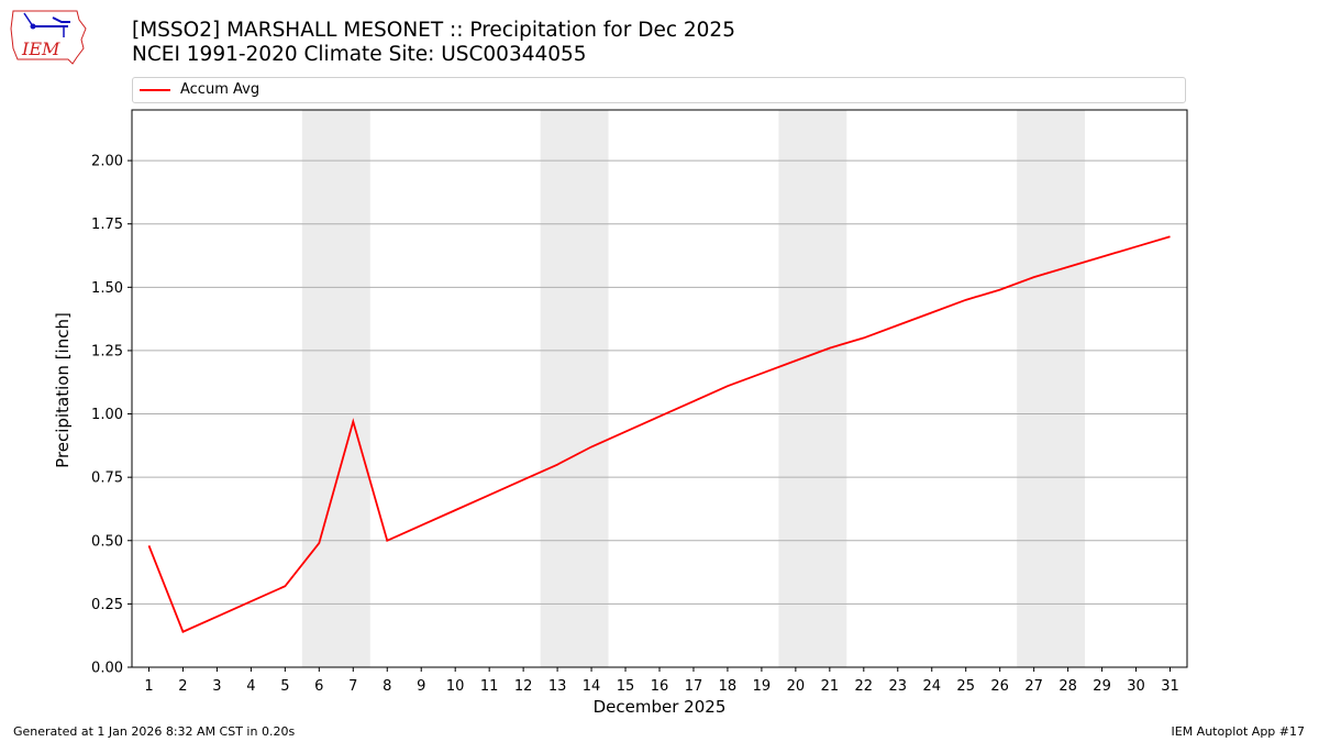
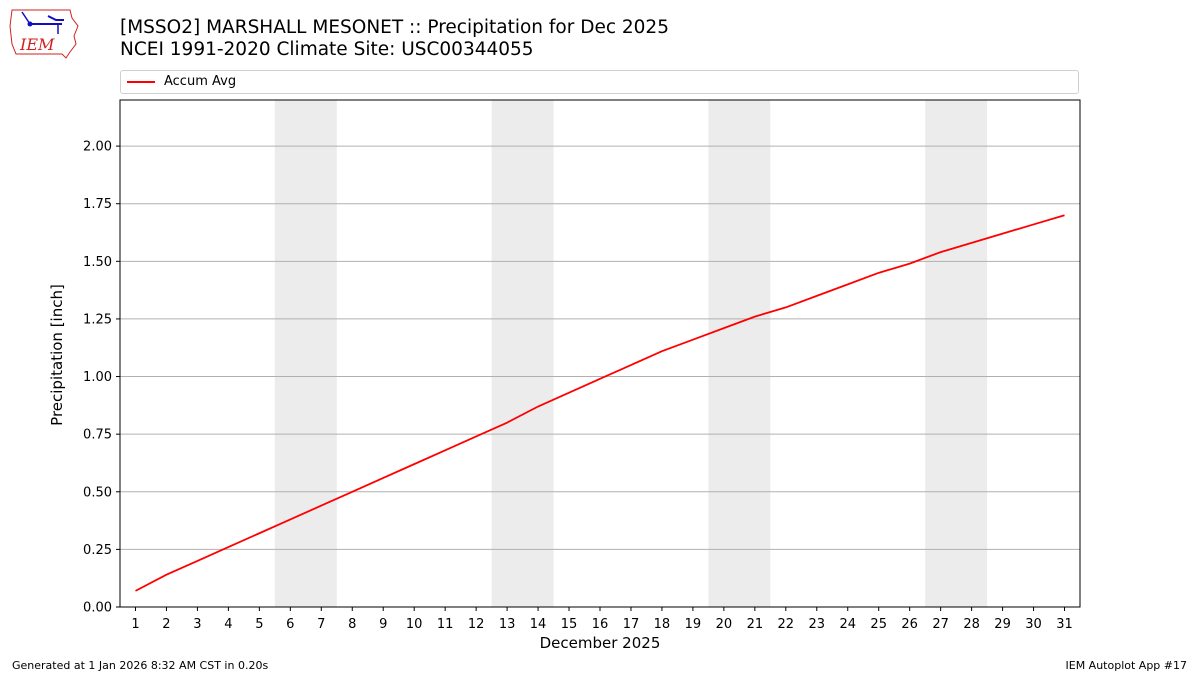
1: 0.48 -> 0.07
6: 0.49 -> 0.38
7: 0.97 -> 0.44
